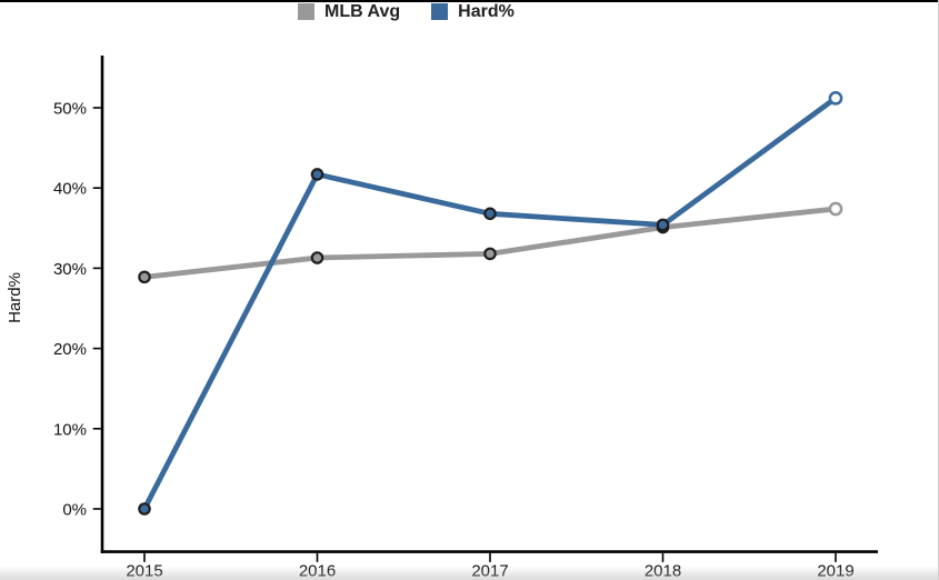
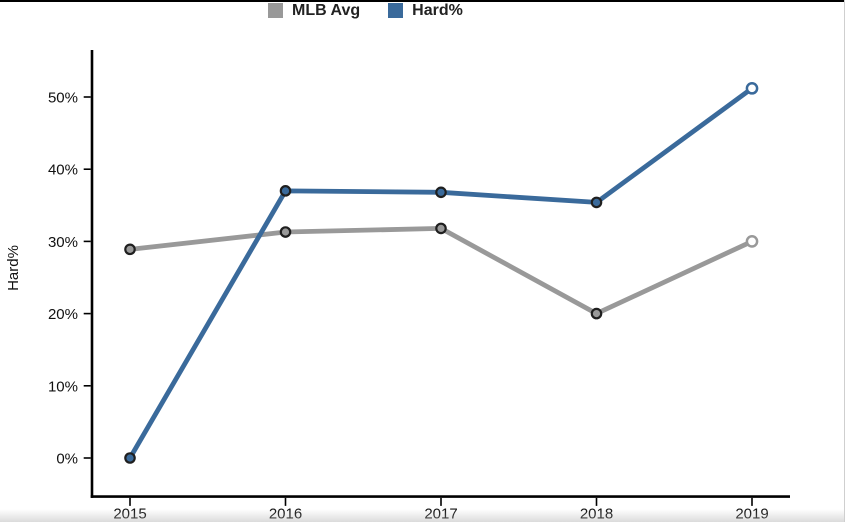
Hard%/2016: 42% -> 37%
MLB Avg/2018: 35% -> 20%
MLB Avg/2019: 37% -> 30%
